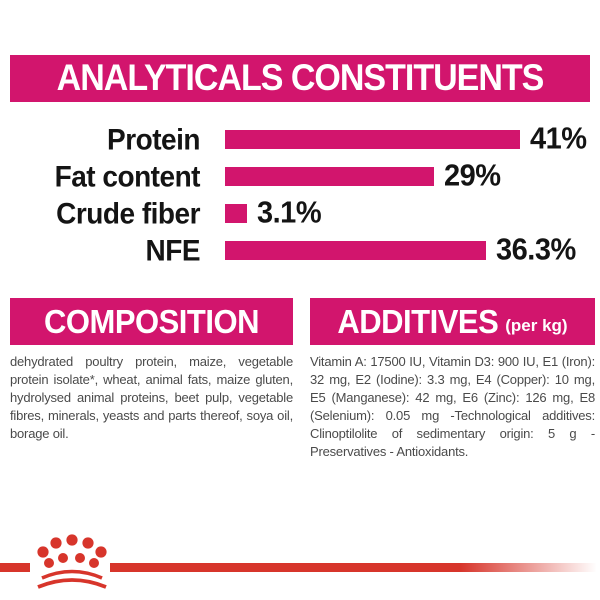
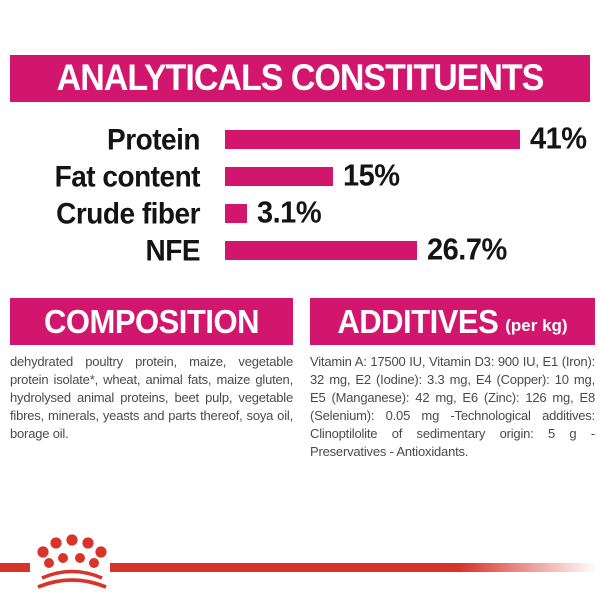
Fat content: 29% -> 15%
NFE: 36.3% -> 26.7%
